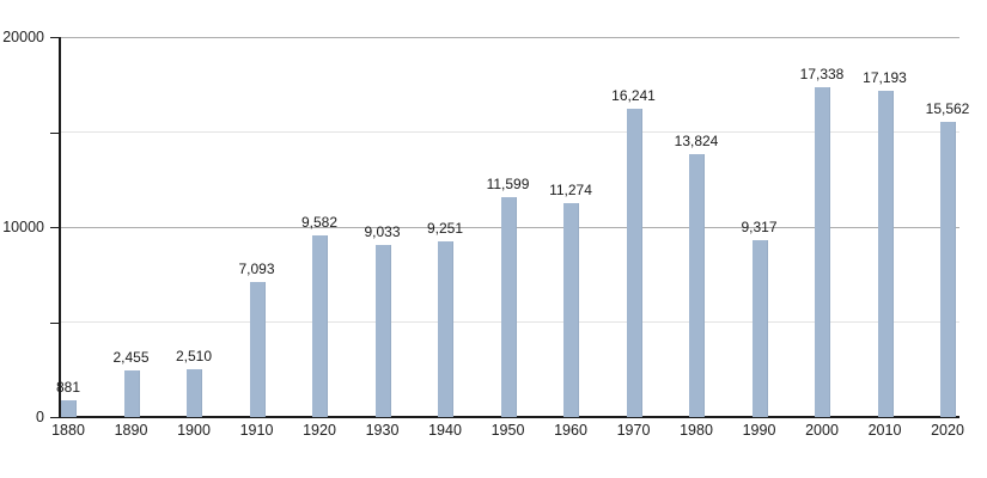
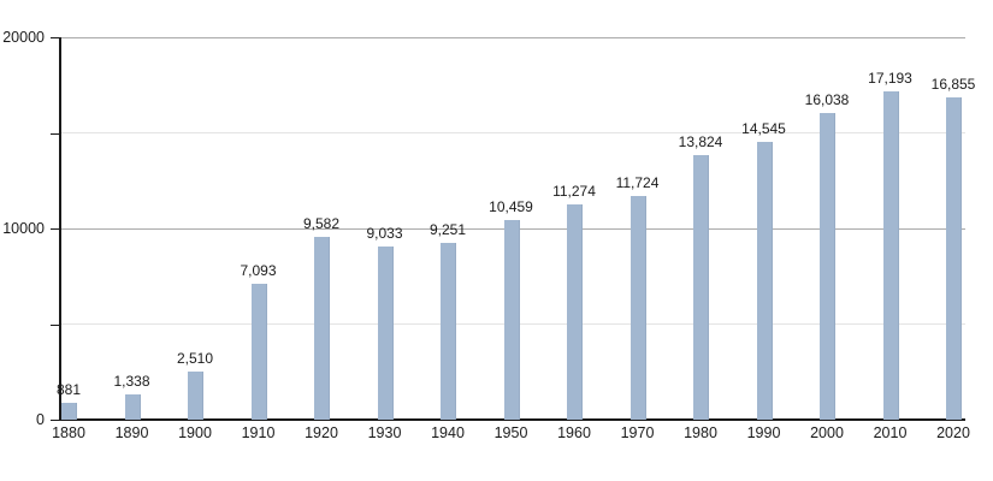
1890: 2,455 -> 1,338
1950: 11,599 -> 10,459
1970: 16,241 -> 11,724
1990: 9,317 -> 14,545
2000: 17,338 -> 16,038
2020: 15,562 -> 16,855
